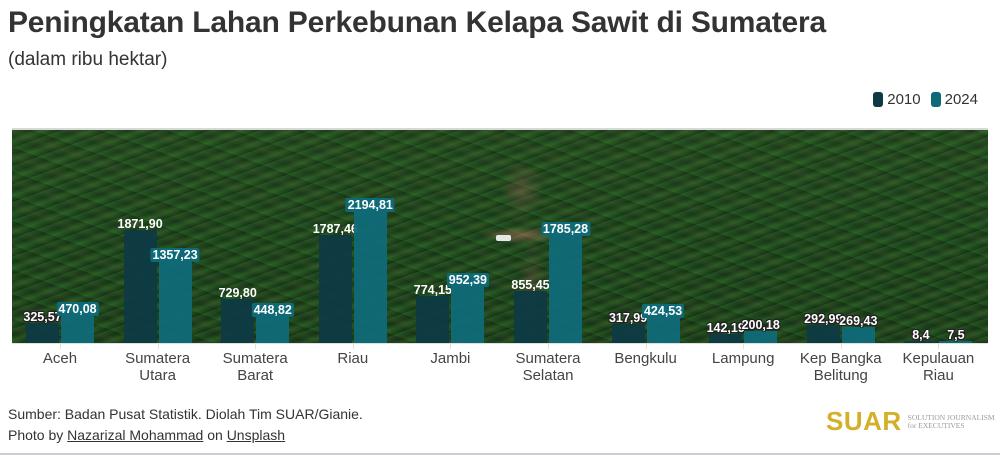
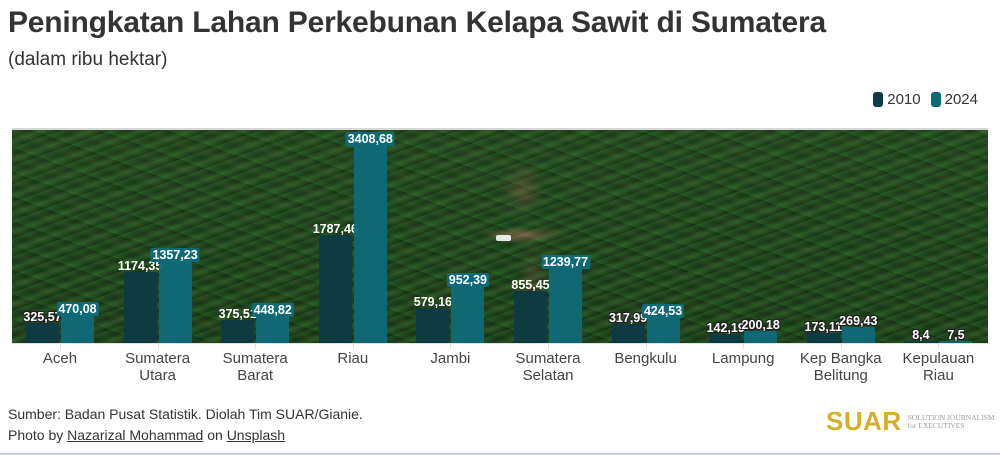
2010/Sumatera Utara: 1871,90 -> 1174,35
2010/Sumatera Barat: 729,80 -> 375,51
2024/Riau: 2194,81 -> 3408,68
2010/Jambi: 774,15 -> 579,16
2024/Sumatera Selatan: 1785,28 -> 1239,77
2010/Kep Bangka Belitung: 292,99 -> 173,11
